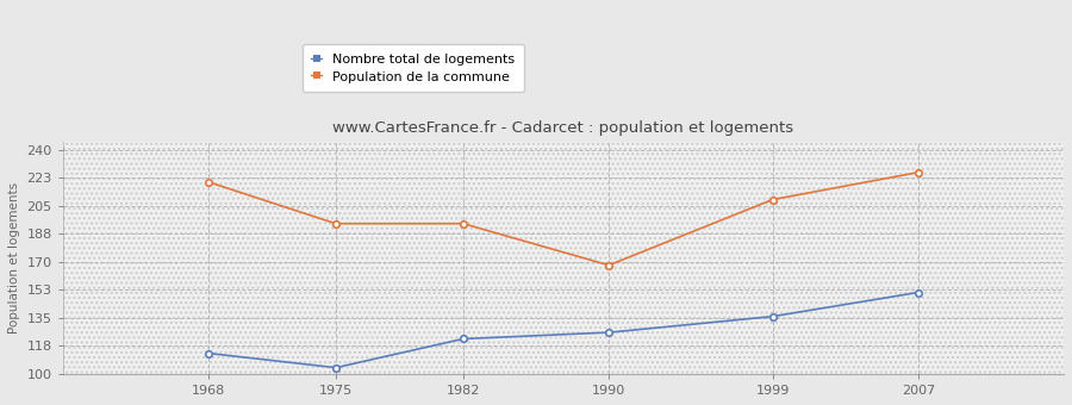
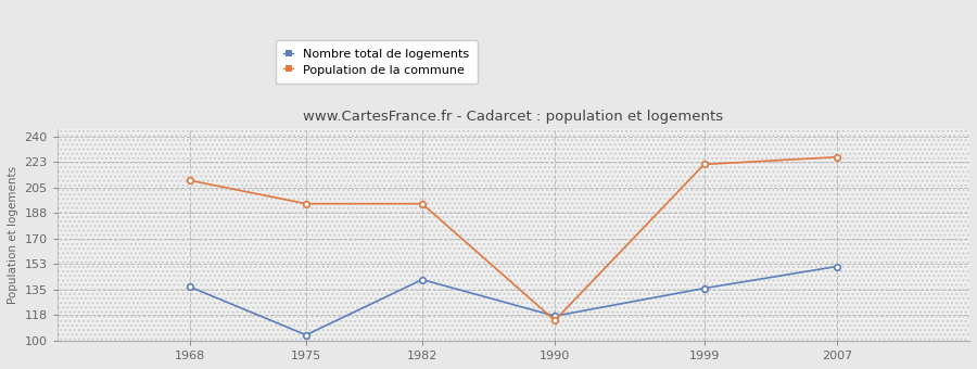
Nombre total de logements/1968: 113 -> 137
Population de la commune/1968: 220 -> 210
Nombre total de logements/1982: 122 -> 142
Nombre total de logements/1990: 126 -> 117
Population de la commune/1990: 168 -> 114
Population de la commune/1999: 209 -> 221
